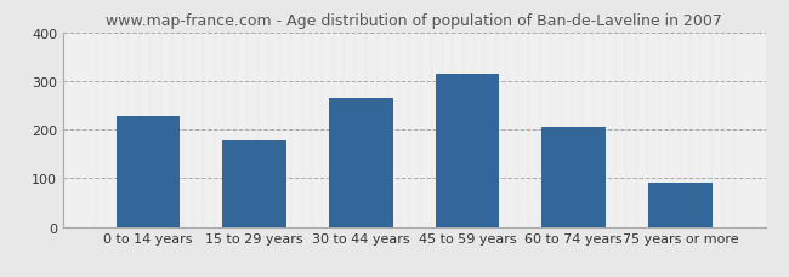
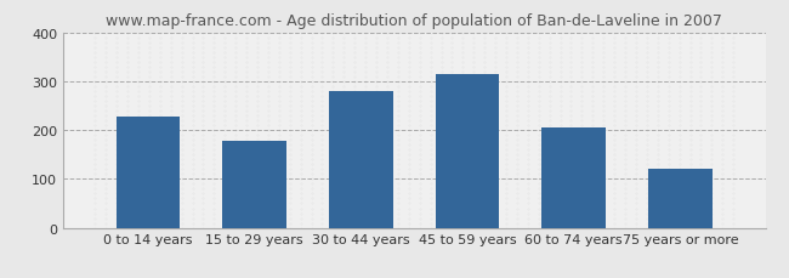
30 to 44 years: 265 -> 280
75 years or more: 90 -> 120
